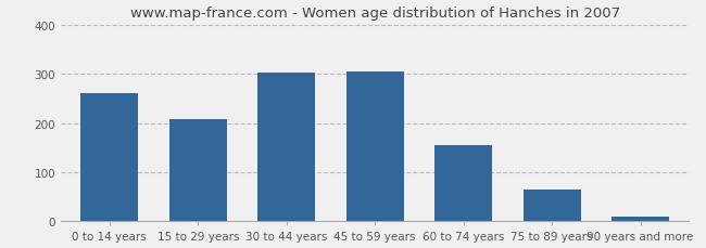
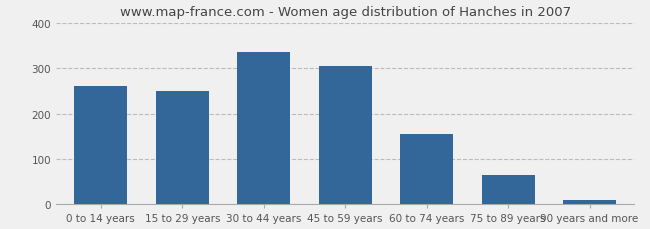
15 to 29 years: 208 -> 250
30 to 44 years: 302 -> 335
